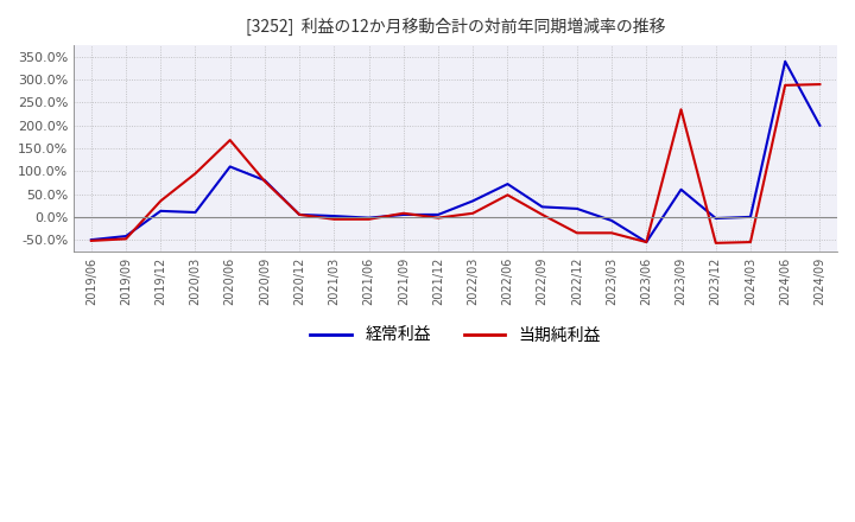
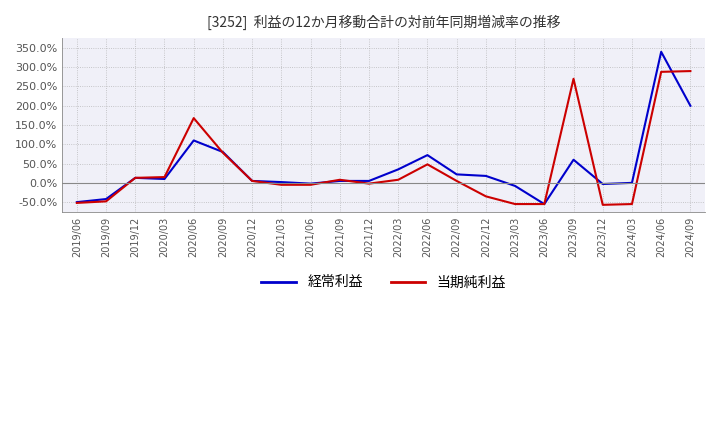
当期純利益/2019/12: 35% -> 13%
当期純利益/2020/03: 95% -> 15%
当期純利益/2023/03: -35% -> -55%
当期純利益/2023/09: 235% -> 270%
